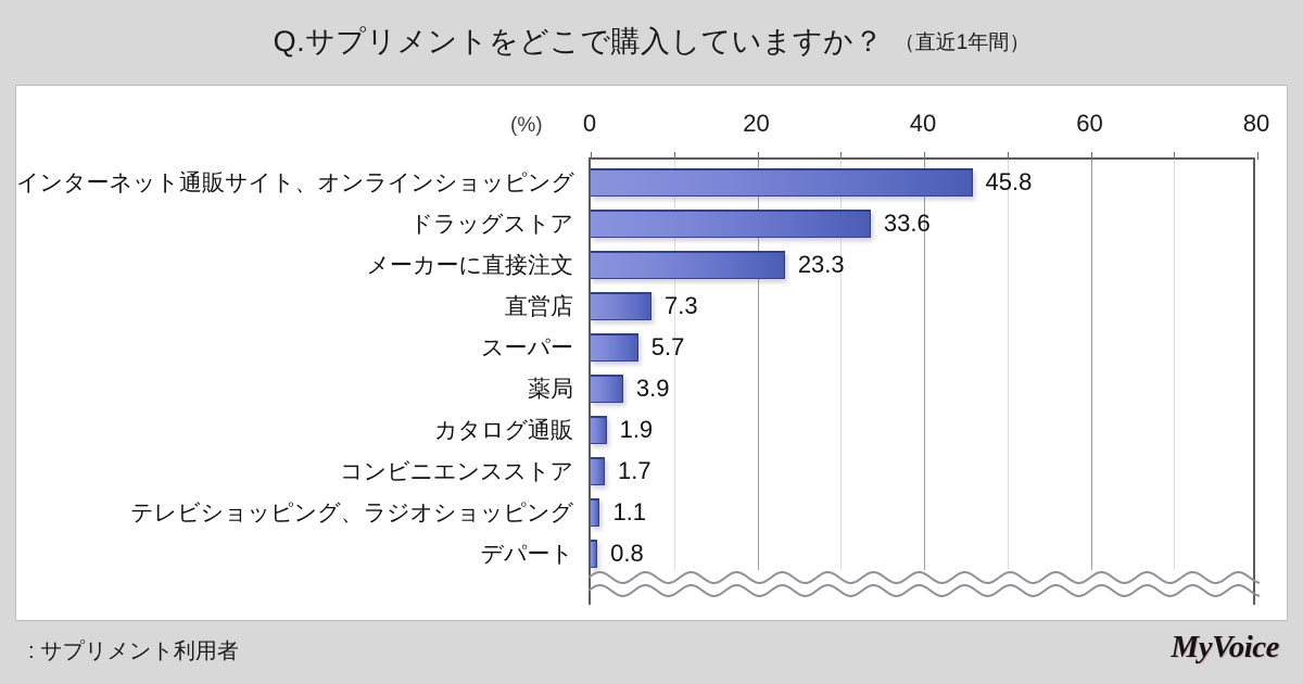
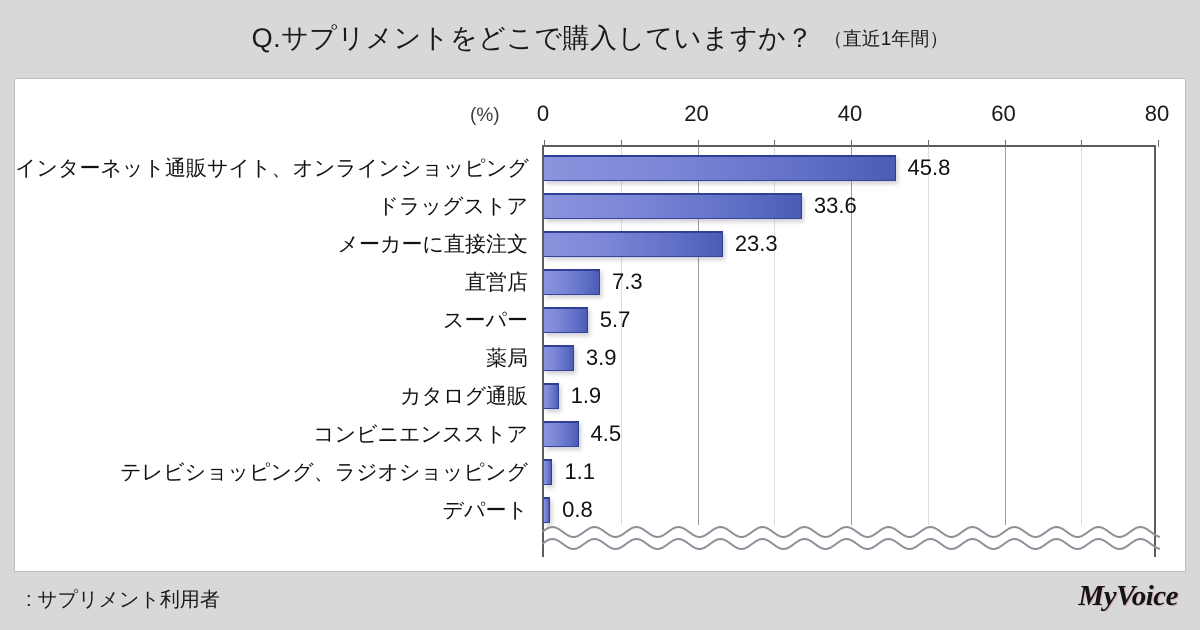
コンビニエンスストア: 1.7 -> 4.5
